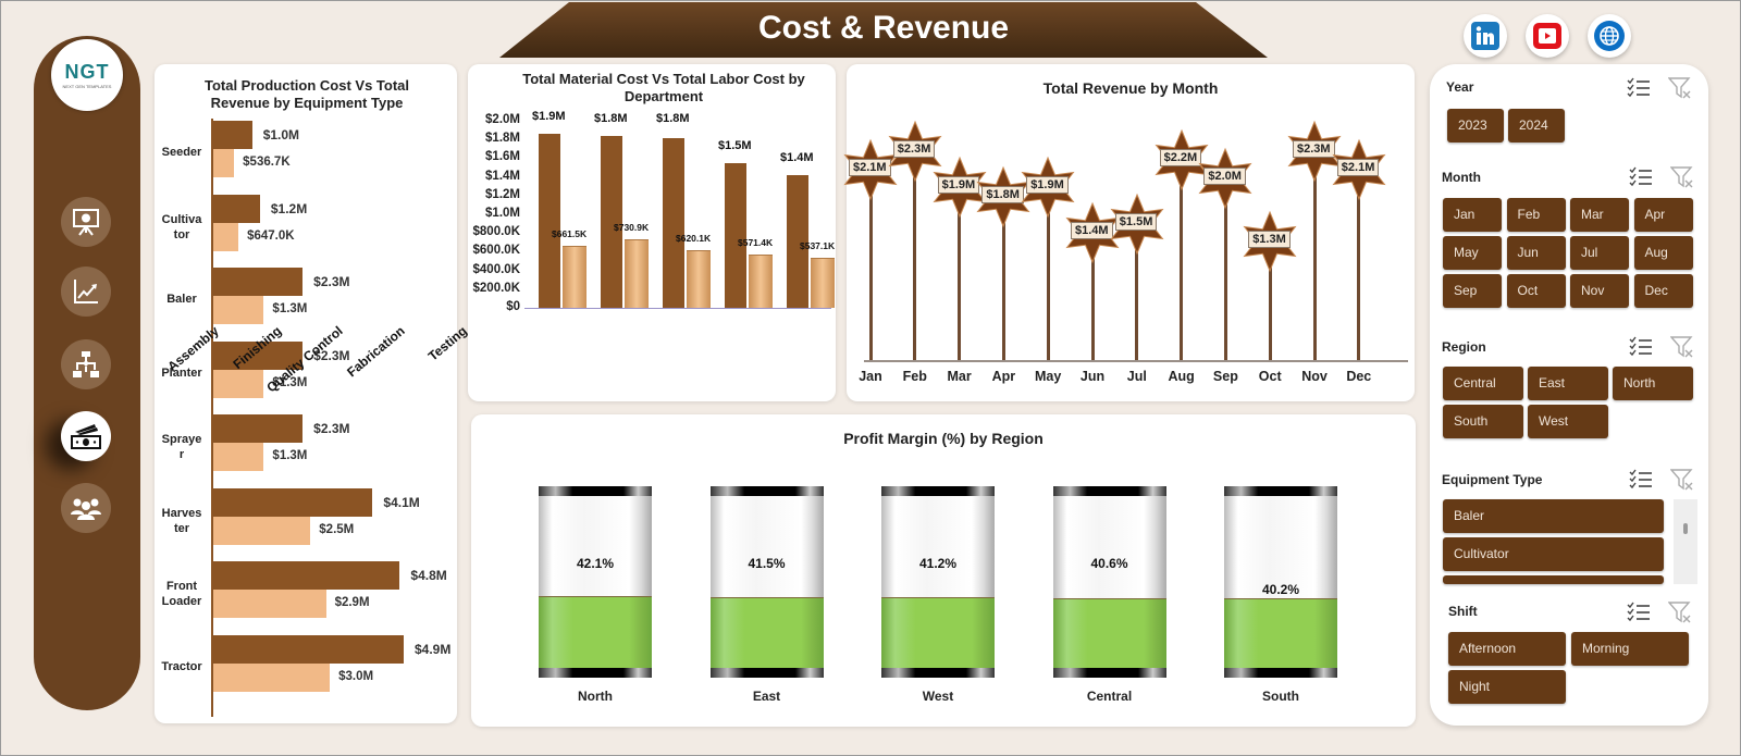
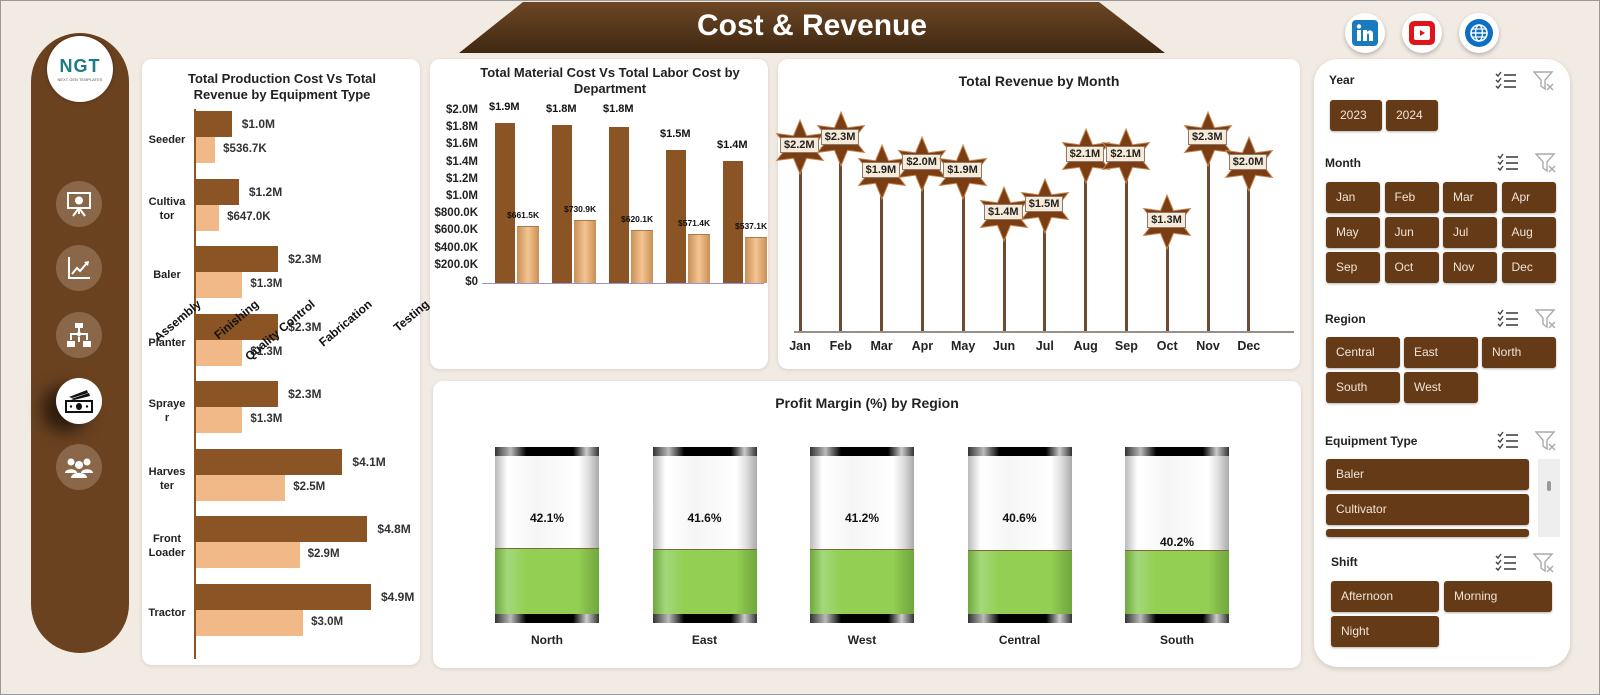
Total Revenue by Month/Jan: $2.1M -> $2.2M
Total Revenue by Month/Apr: $1.8M -> $2.0M
Total Revenue by Month/Aug: $2.2M -> $2.1M
Total Revenue by Month/Sep: $2.0M -> $2.1M
Total Revenue by Month/Dec: $2.1M -> $2.0M
Profit Margin (%) by Region/East: 41.5% -> 41.6%
